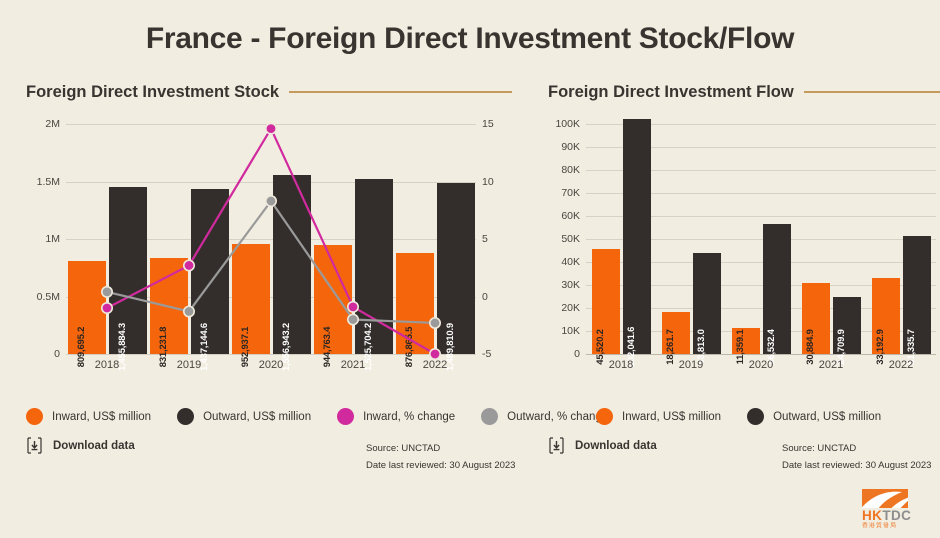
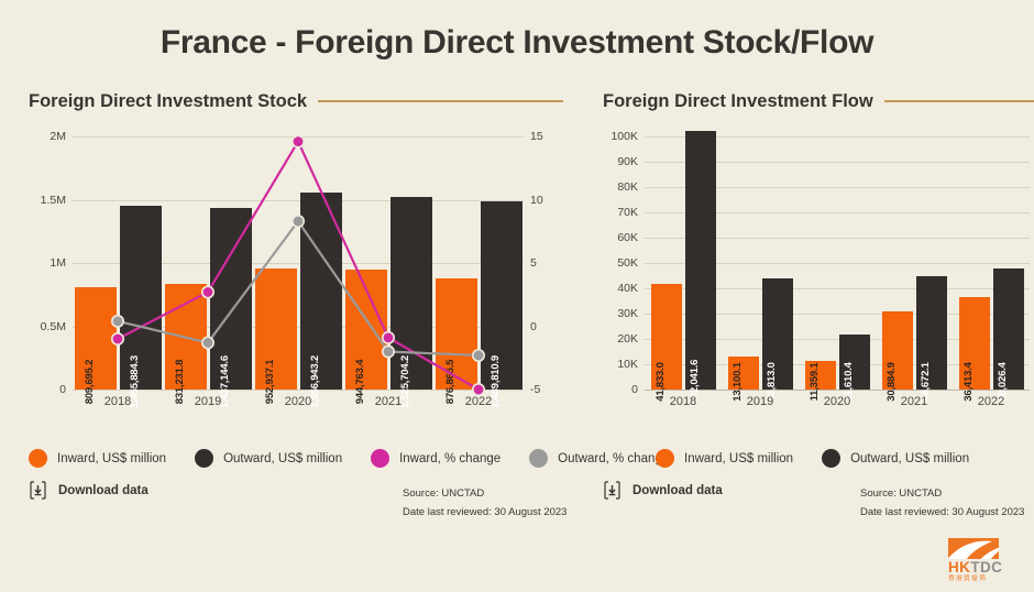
Foreign Direct Investment Flow/Inward, US$ million/2018: 45,520.2 -> 41,833.0
Foreign Direct Investment Flow/Inward, US$ million/2019: 18,261.7 -> 13,100.1
Foreign Direct Investment Flow/Outward, US$ million/2020: 56,532.4 -> 21,610.4
Foreign Direct Investment Flow/Outward, US$ million/2021: 24,709.9 -> 44,672.1
Foreign Direct Investment Flow/Inward, US$ million/2022: 33,192.9 -> 36,413.4
Foreign Direct Investment Flow/Outward, US$ million/2022: 51,335.7 -> 48,026.4
